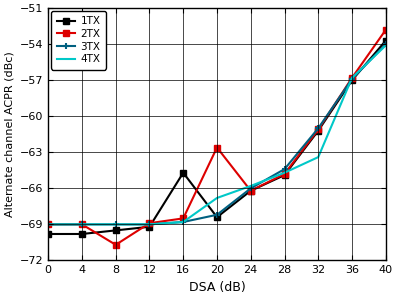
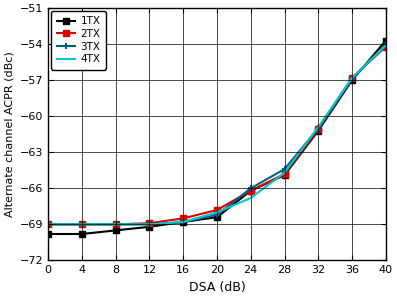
2TX/8: -70.7 -> -69.0
1TX/16: -64.7 -> -68.8
2TX/20: -62.6 -> -67.8
4TX/20: -66.8 -> -68.0
4TX/24: -65.8 -> -66.8
4TX/32: -63.4 -> -60.9
2TX/40: -52.8 -> -54.2
